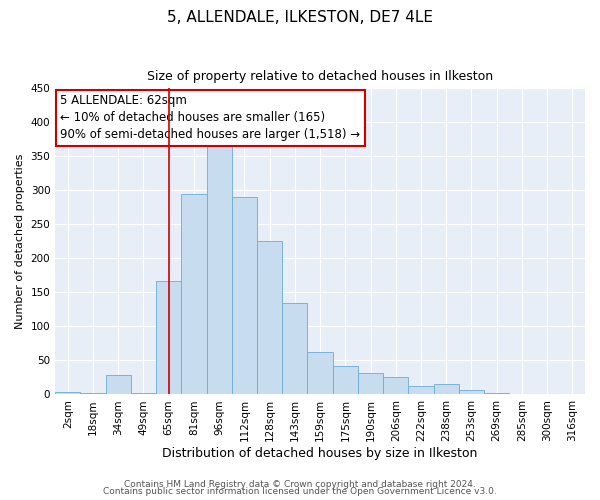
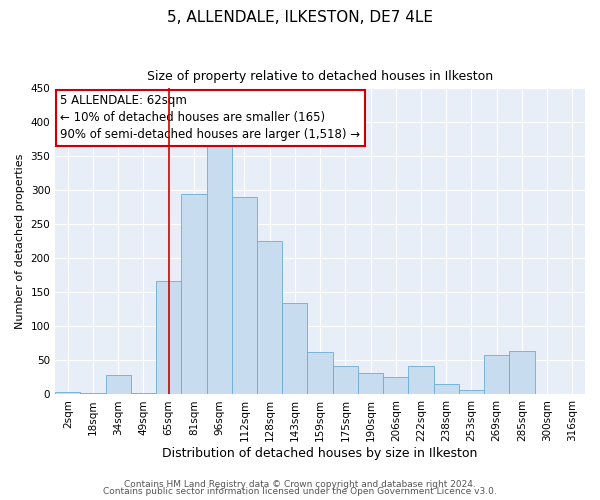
222sqm: 13 -> 42
269sqm: 2 -> 58
285sqm: 1 -> 64
